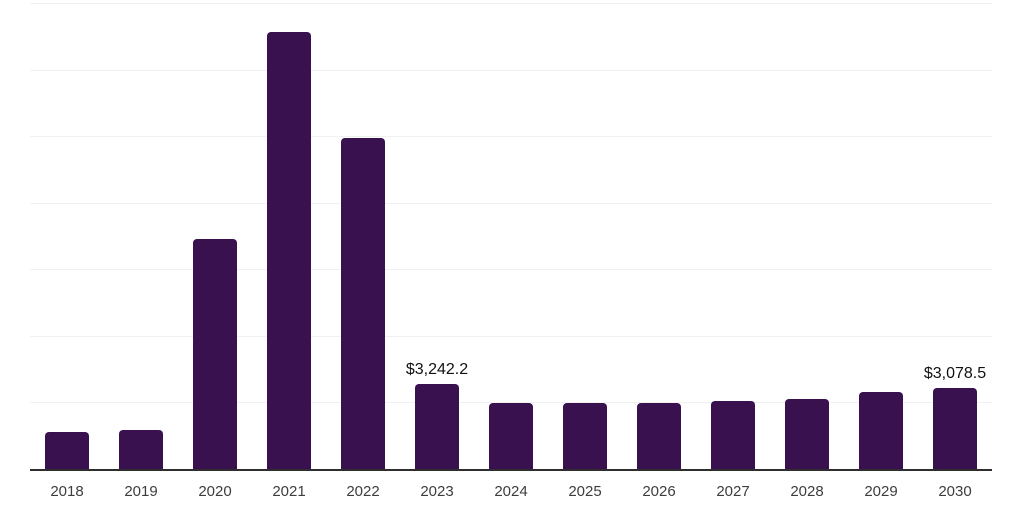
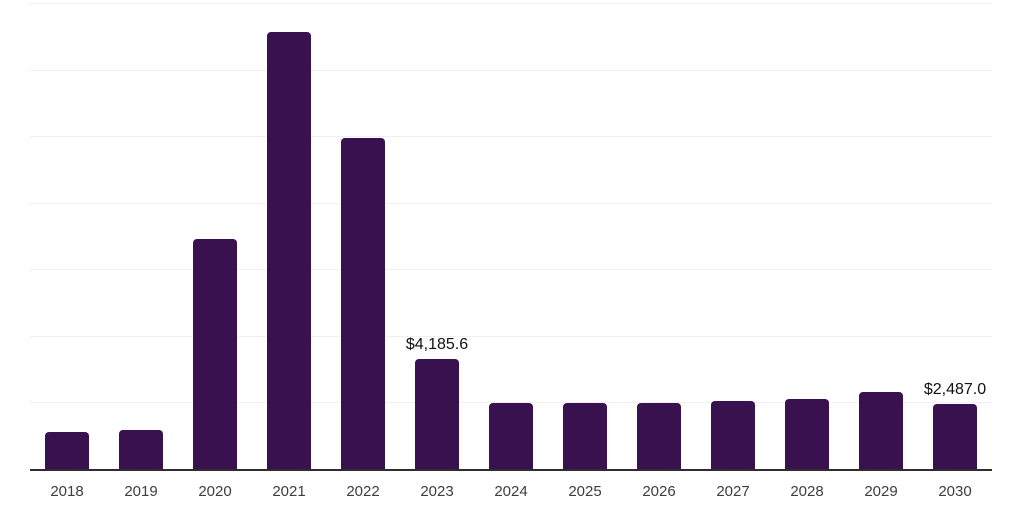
2023: $3,242.2 -> $4,185.6
2030: $3,078.5 -> $2,487.0
